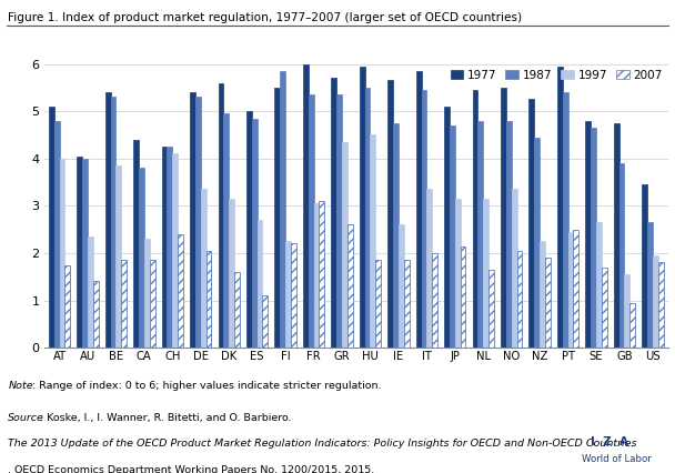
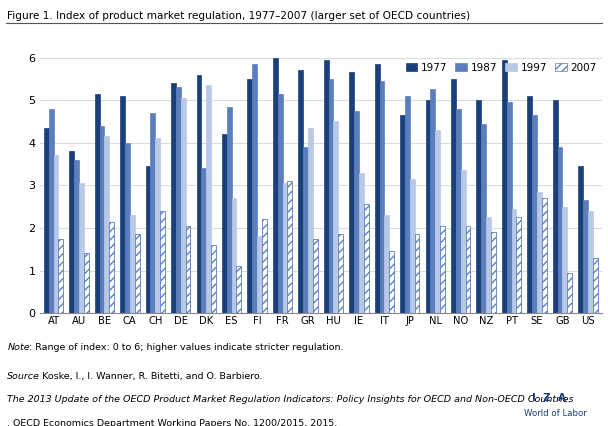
1977/AT: 5.10 -> 4.35
1997/AT: 4.00 -> 3.70
1977/AU: 4.05 -> 3.80
1987/AU: 4.00 -> 3.60
1997/AU: 2.35 -> 3.05
1977/BE: 5.40 -> 5.15
1987/BE: 5.30 -> 4.40
1997/BE: 3.85 -> 4.15
2007/BE: 1.85 -> 2.15
1977/CA: 4.40 -> 5.10
1987/CA: 3.80 -> 4.00
1977/CH: 4.25 -> 3.45
1987/CH: 4.25 -> 4.70
1997/DE: 3.35 -> 5.05
1987/DK: 4.95 -> 3.40
1997/DK: 3.15 -> 5.35
1977/ES: 5.00 -> 4.20
1997/FI: 2.25 -> 1.80
1987/FR: 5.35 -> 5.15
1987/GR: 5.35 -> 3.90
2007/GR: 2.60 -> 1.75
1997/IE: 2.60 -> 3.30
2007/IE: 1.85 -> 2.55
1997/IT: 3.35 -> 2.30
2007/IT: 2.00 -> 1.45
1977/JP: 5.10 -> 4.65
1987/JP: 4.70 -> 5.10
2007/JP: 2.15 -> 1.85
1977/NL: 5.45 -> 5.00
1987/NL: 4.80 -> 5.25
1997/NL: 3.15 -> 4.30
2007/NL: 1.65 -> 2.05
1977/NZ: 5.25 -> 5.00
1987/PT: 5.40 -> 4.95
2007/PT: 2.50 -> 2.25
1977/SE: 4.80 -> 5.10
1997/SE: 2.65 -> 2.85
2007/SE: 1.70 -> 2.70
1977/GB: 4.75 -> 5.00
1997/GB: 1.55 -> 2.50
1997/US: 1.95 -> 2.40
2007/US: 1.80 -> 1.30
